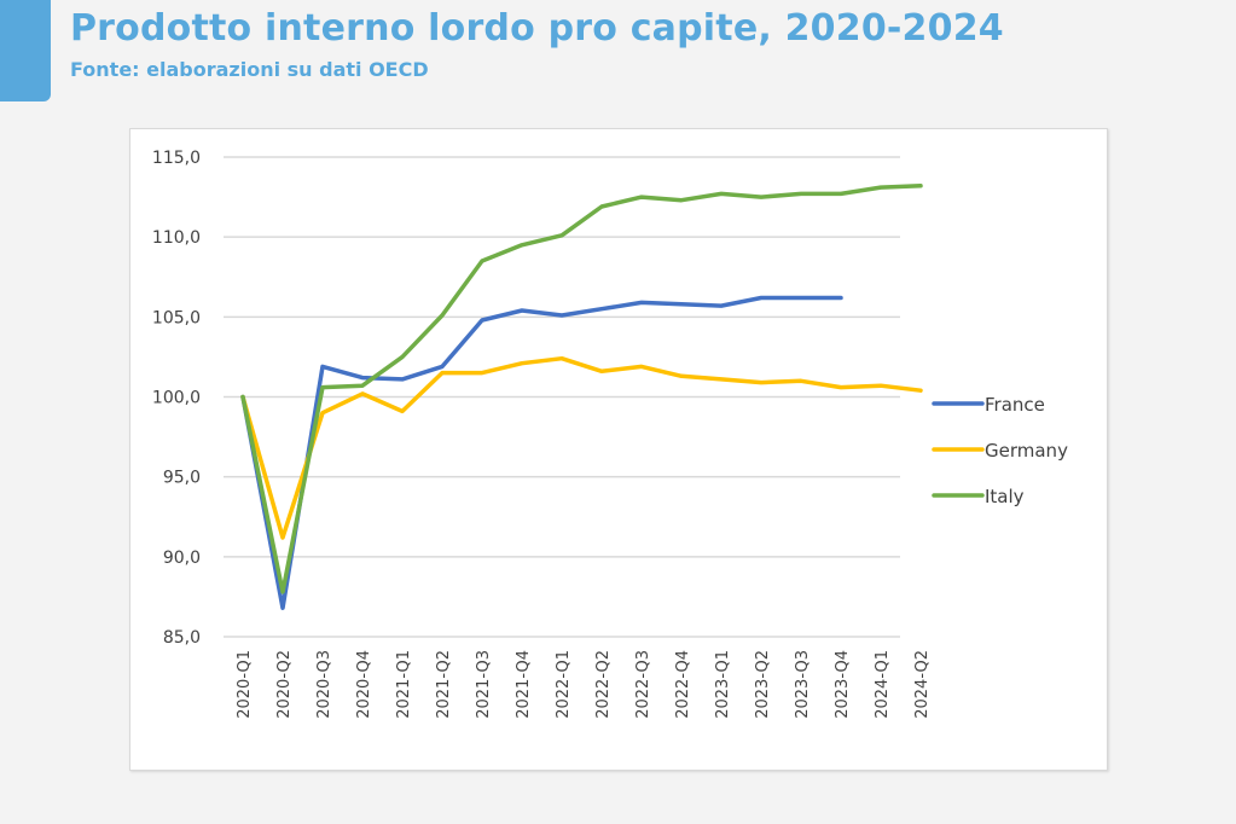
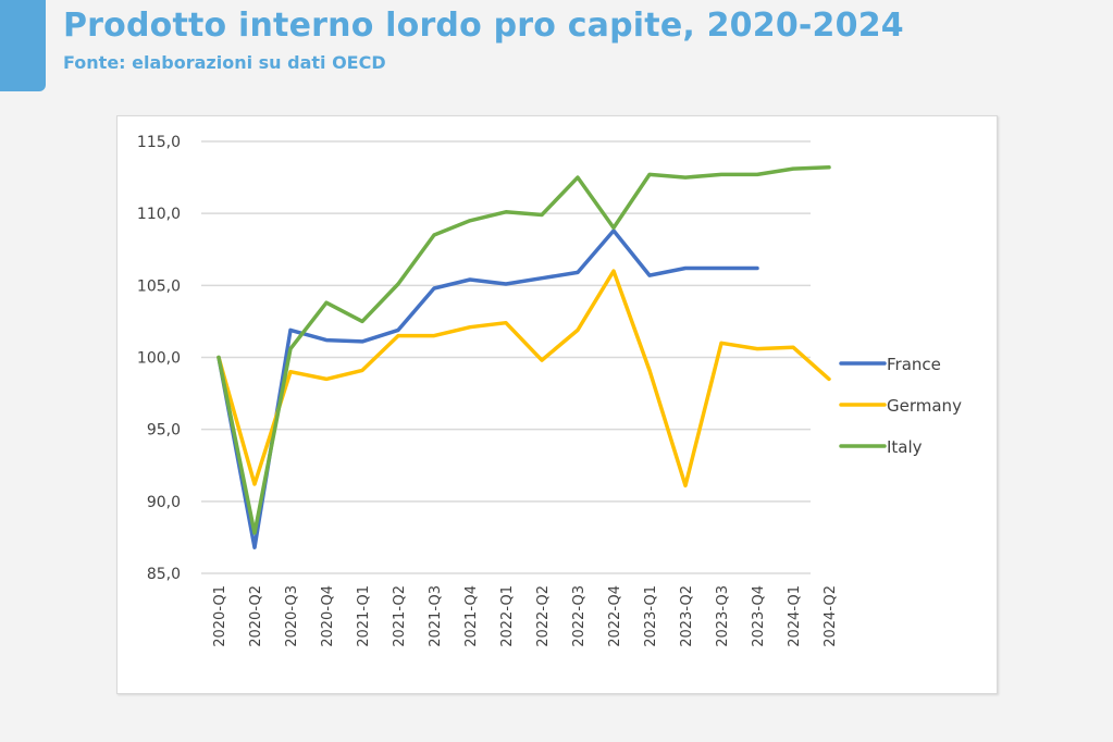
Germany/2020-Q4: 100,2 -> 98,5
Italy/2020-Q4: 100,7 -> 103,8
Germany/2022-Q2: 101,6 -> 99,8
Italy/2022-Q2: 111,9 -> 109,9
France/2022-Q4: 105,8 -> 108,8
Germany/2022-Q4: 101,3 -> 106,0
Italy/2022-Q4: 112,3 -> 109,0
Germany/2023-Q1: 101,1 -> 99,1
Germany/2023-Q2: 100,9 -> 91,1
Germany/2024-Q2: 100,4 -> 98,5
